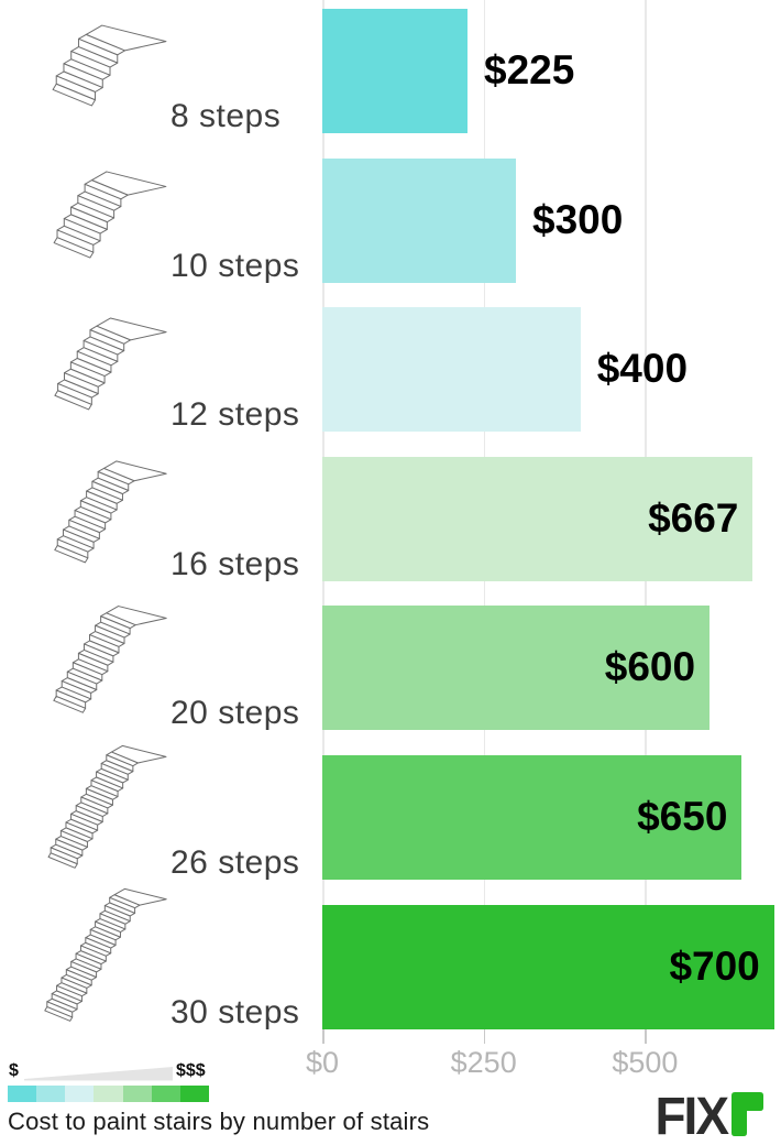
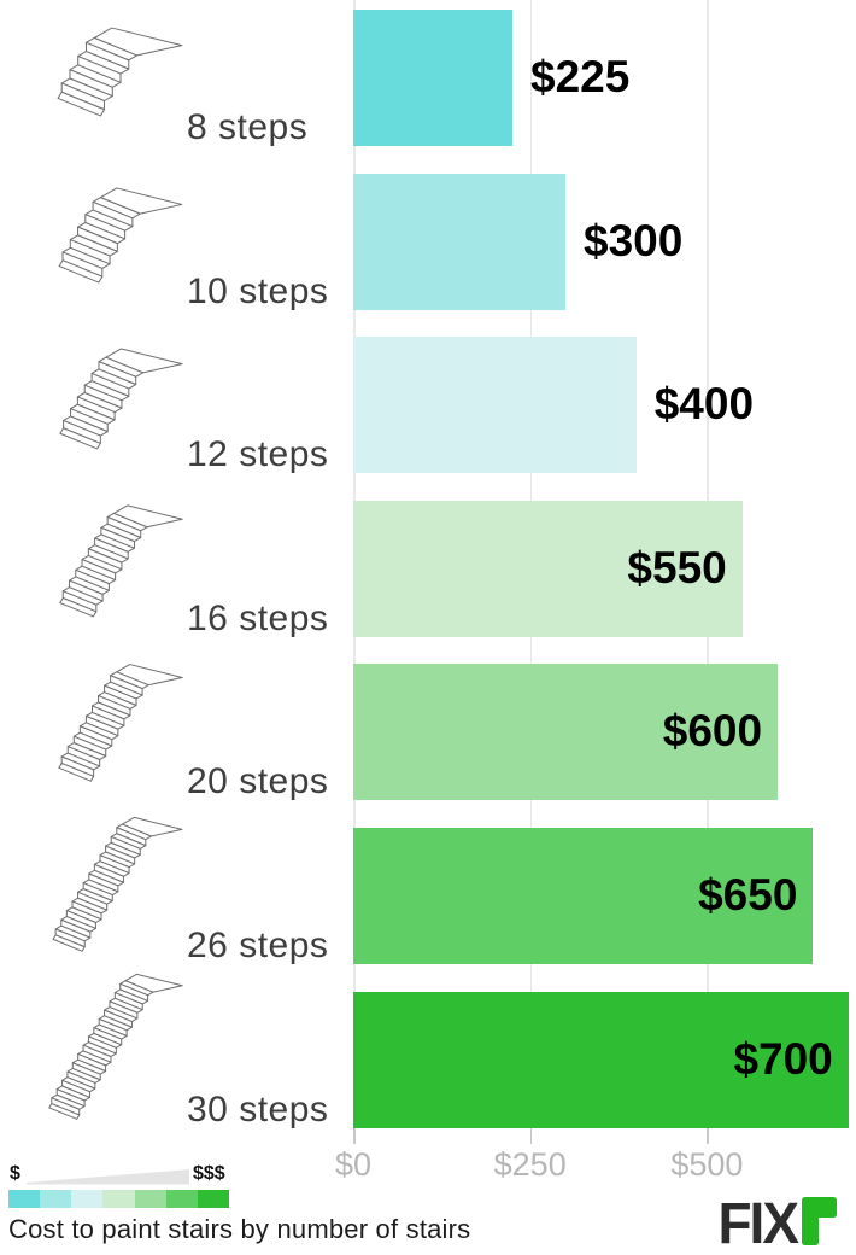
16 steps: $667 -> $550
